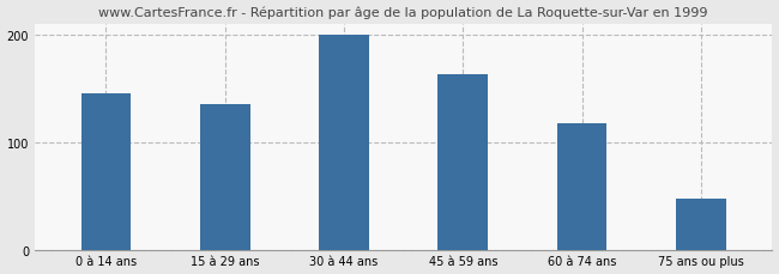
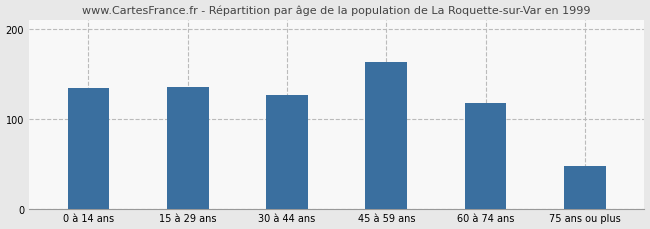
0 à 14 ans: 145 -> 134
30 à 44 ans: 200 -> 126
